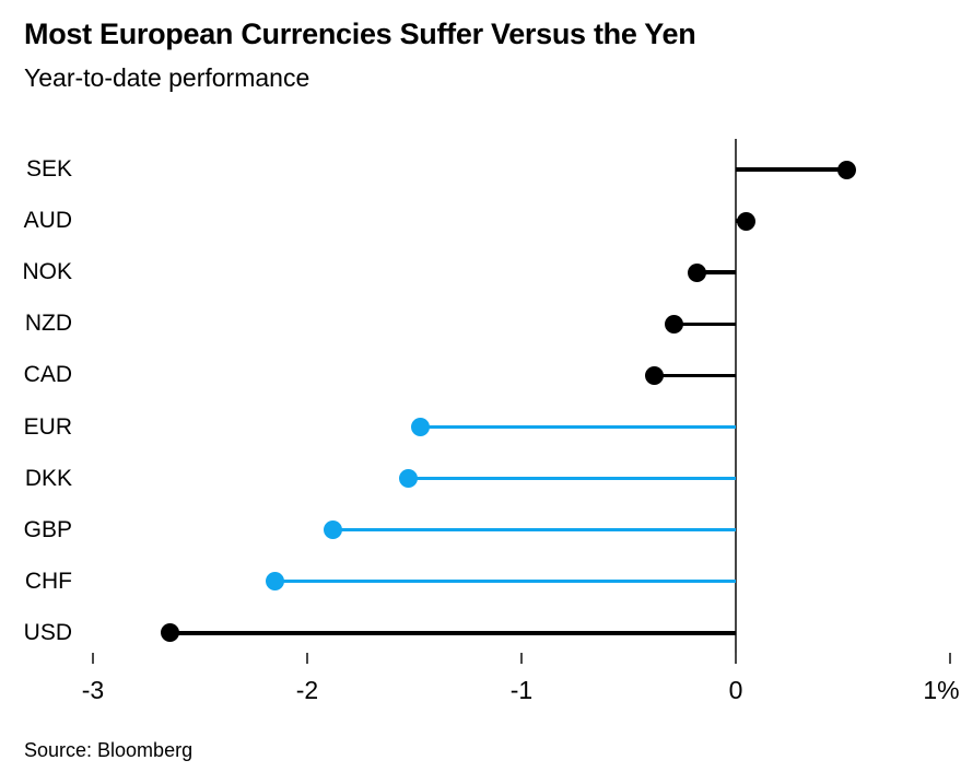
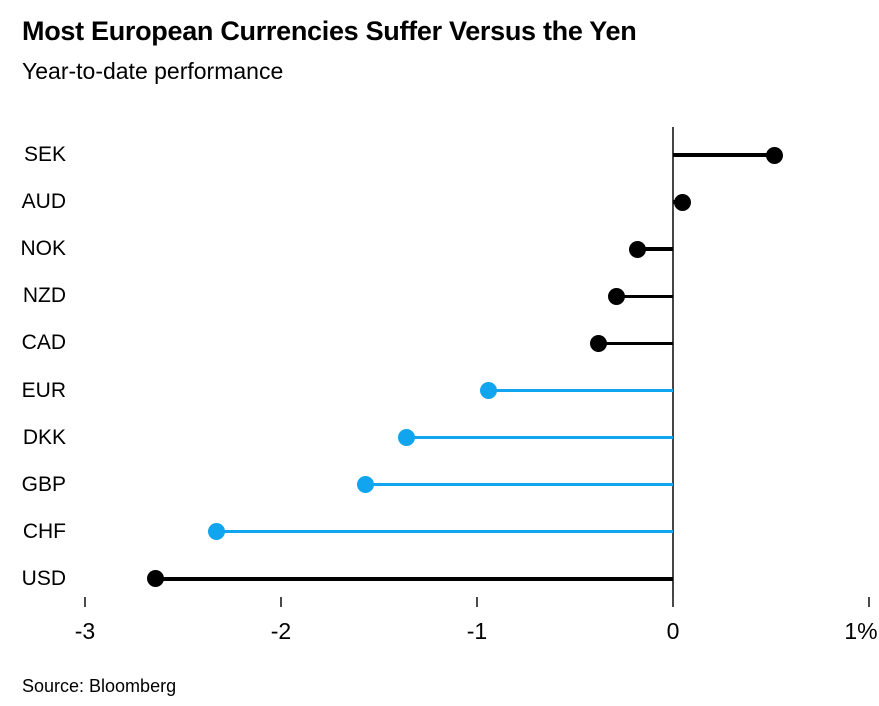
EUR: -1.47% -> -0.94%
DKK: -1.53% -> -1.36%
GBP: -1.88% -> -1.57%
CHF: -2.15% -> -2.33%
